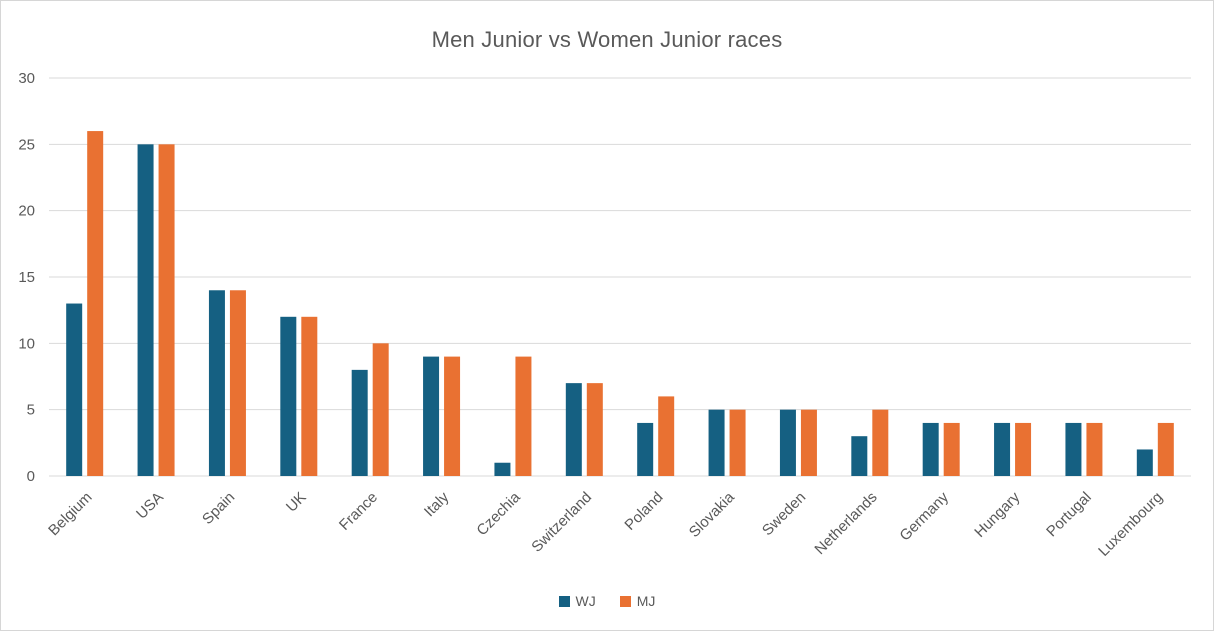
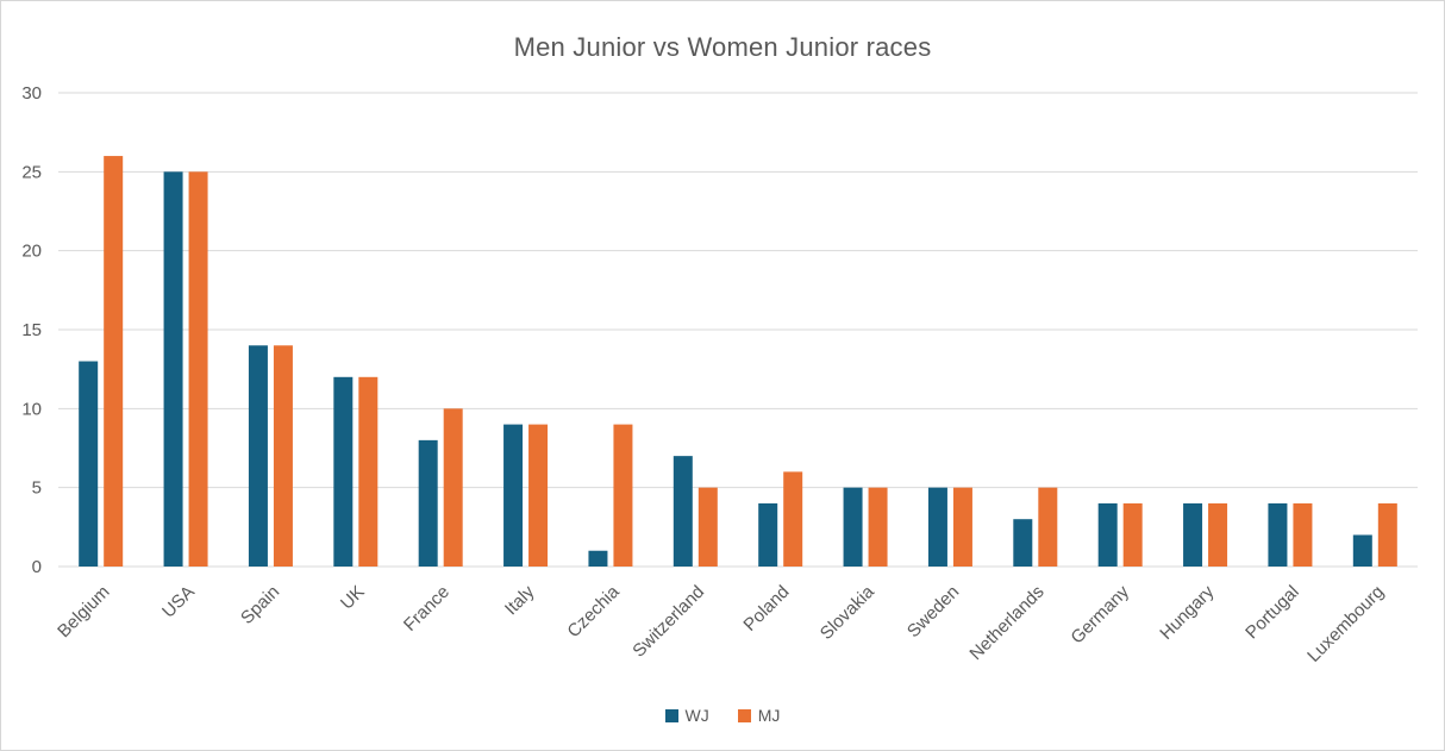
MJ/Switzerland: 7 -> 5
